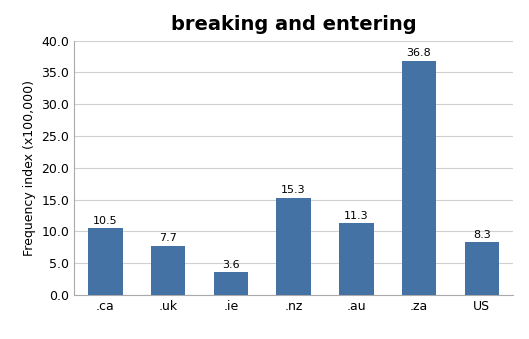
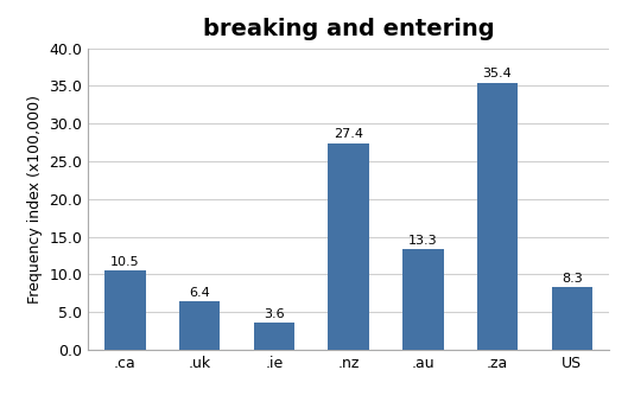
.uk: 7.7 -> 6.4
.nz: 15.3 -> 27.4
.au: 11.3 -> 13.3
.za: 36.8 -> 35.4
